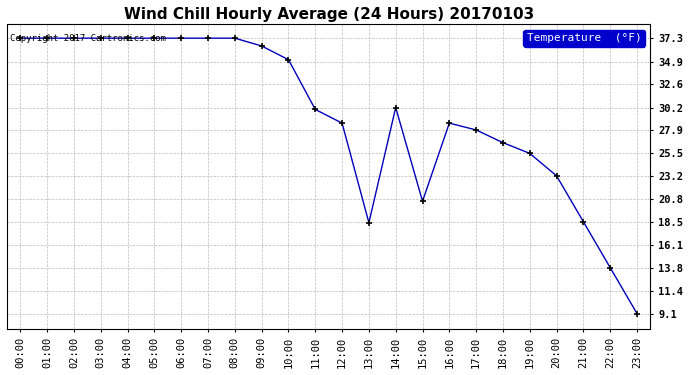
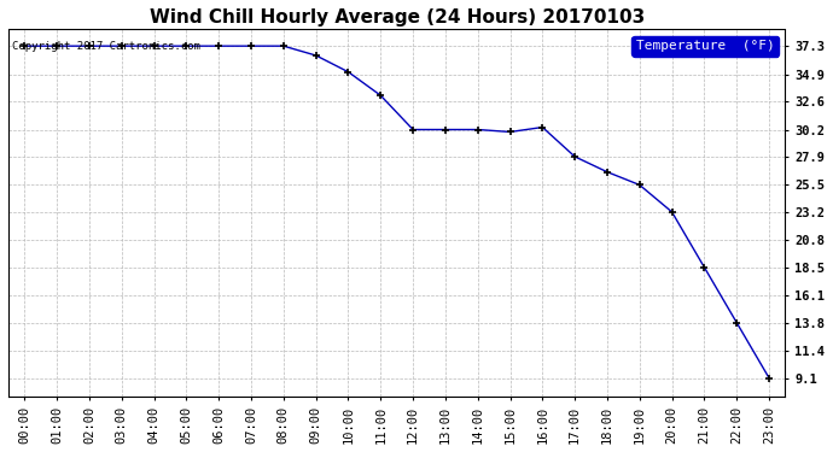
11:00: 30.0 -> 33.1
12:00: 28.6 -> 30.2
13:00: 18.4 -> 30.2
15:00: 20.6 -> 30.0
16:00: 28.6 -> 30.4
